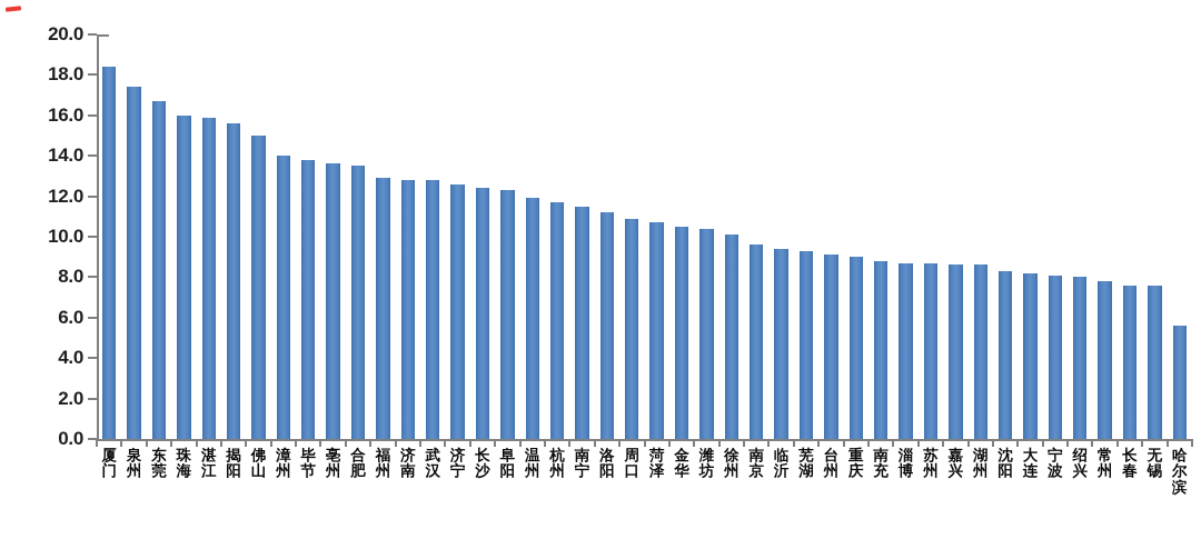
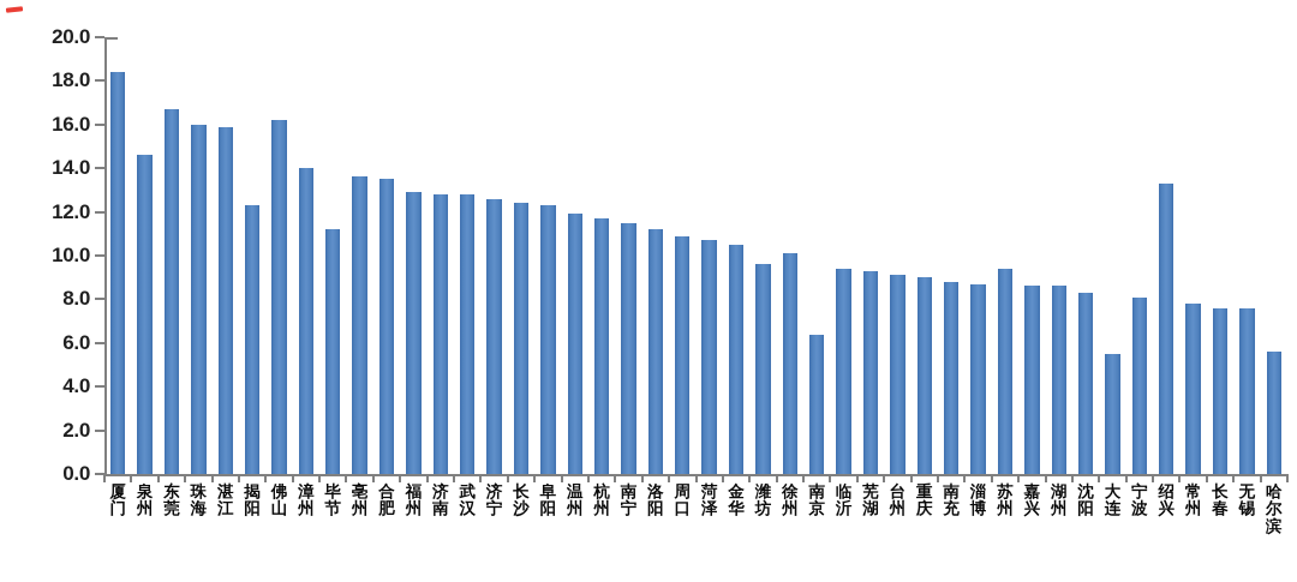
泉州: 17.4 -> 14.6
揭阳: 15.6 -> 12.3
佛山: 15.0 -> 16.2
毕节: 13.8 -> 11.2
潍坊: 10.4 -> 9.6
南京: 9.6 -> 6.4
苏州: 8.7 -> 9.4
大连: 8.2 -> 5.5
绍兴: 8.0 -> 13.3
